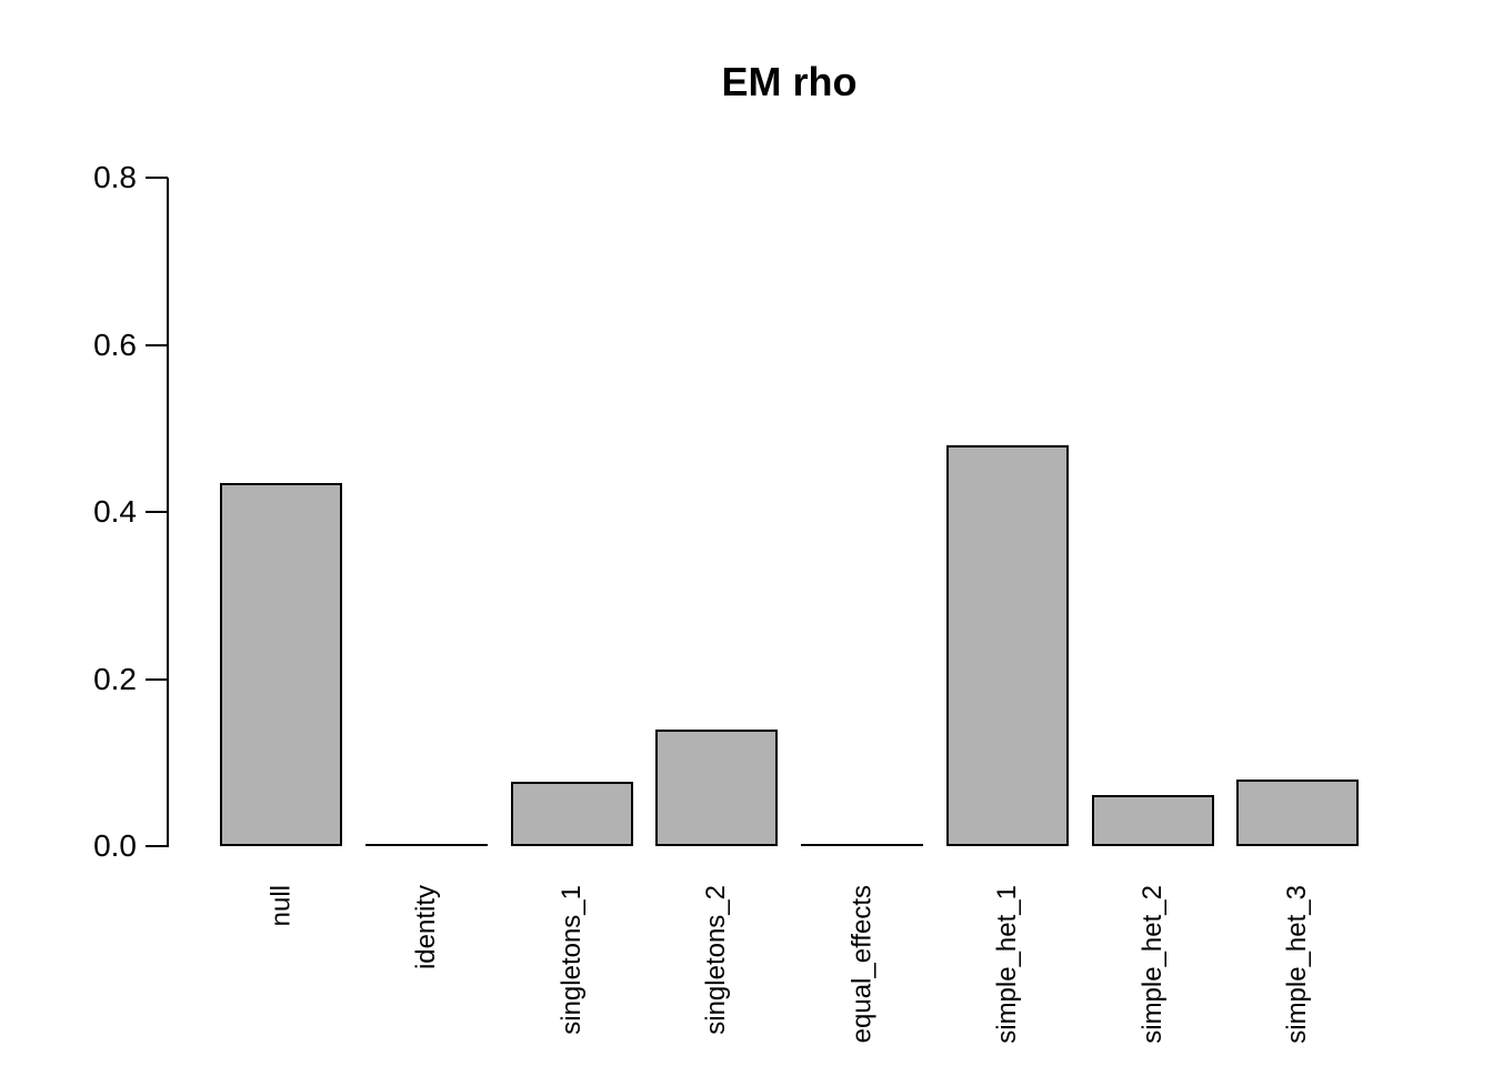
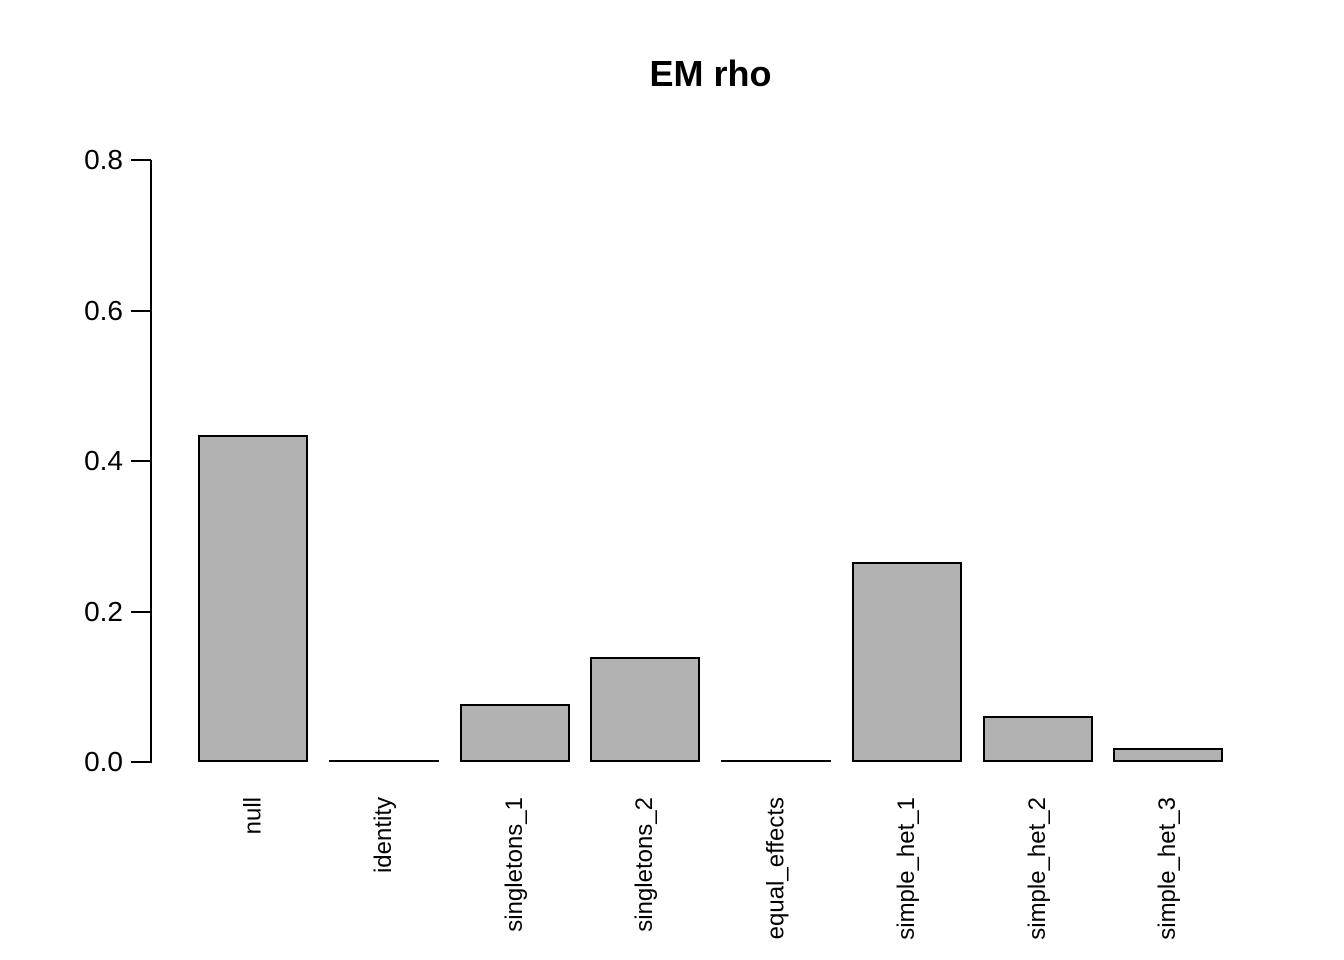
simple_het_1: 0.48 -> 0.27
simple_het_3: 0.08 -> 0.02
